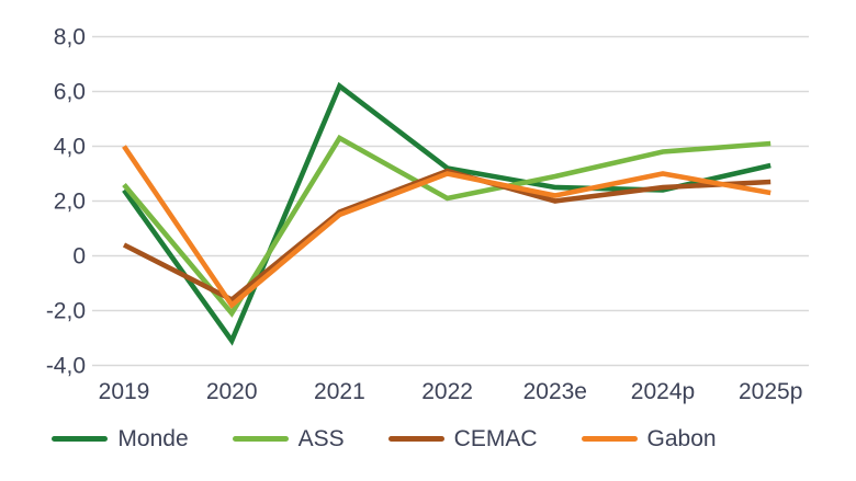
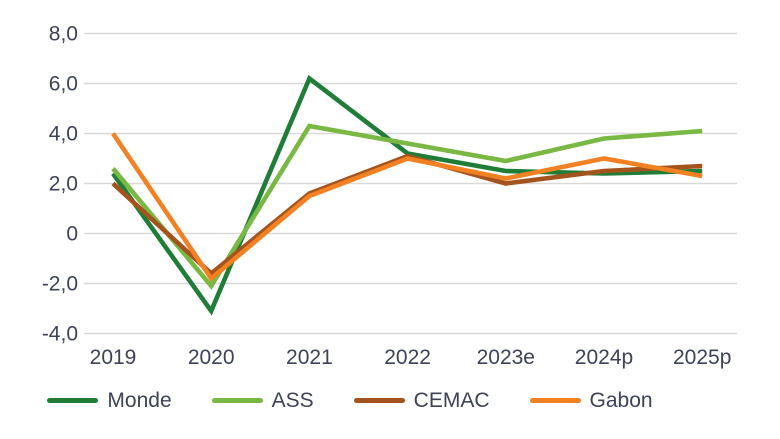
CEMAC/2019: 0,4 -> 2,0
ASS/2022: 2,1 -> 3,6
Monde/2025p: 3,3 -> 2,5
